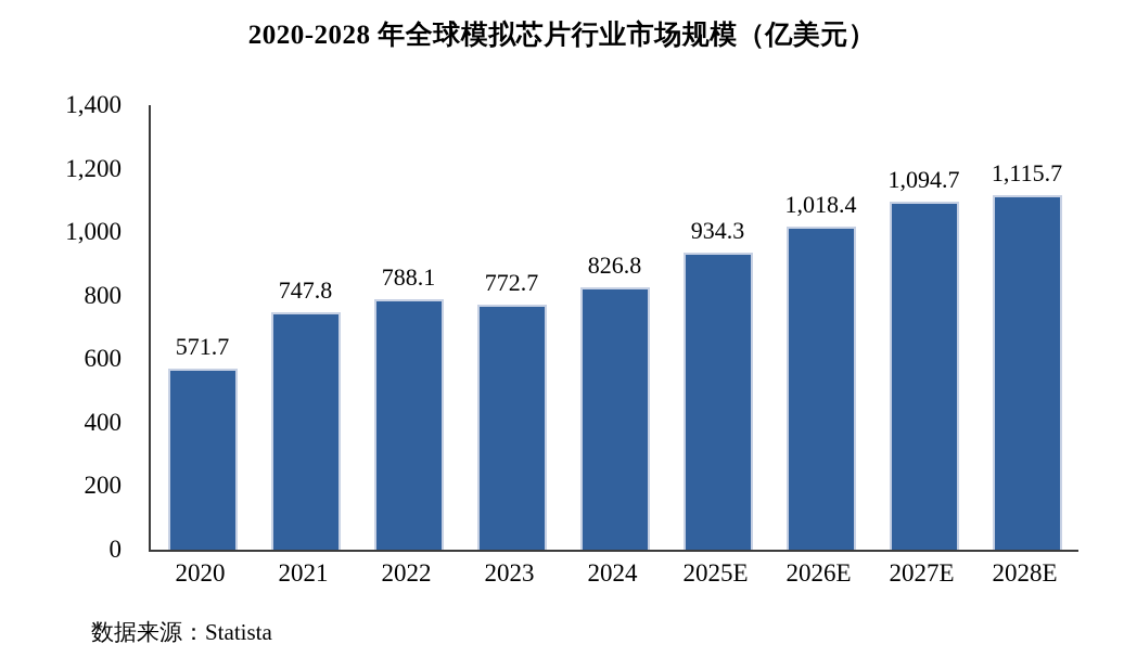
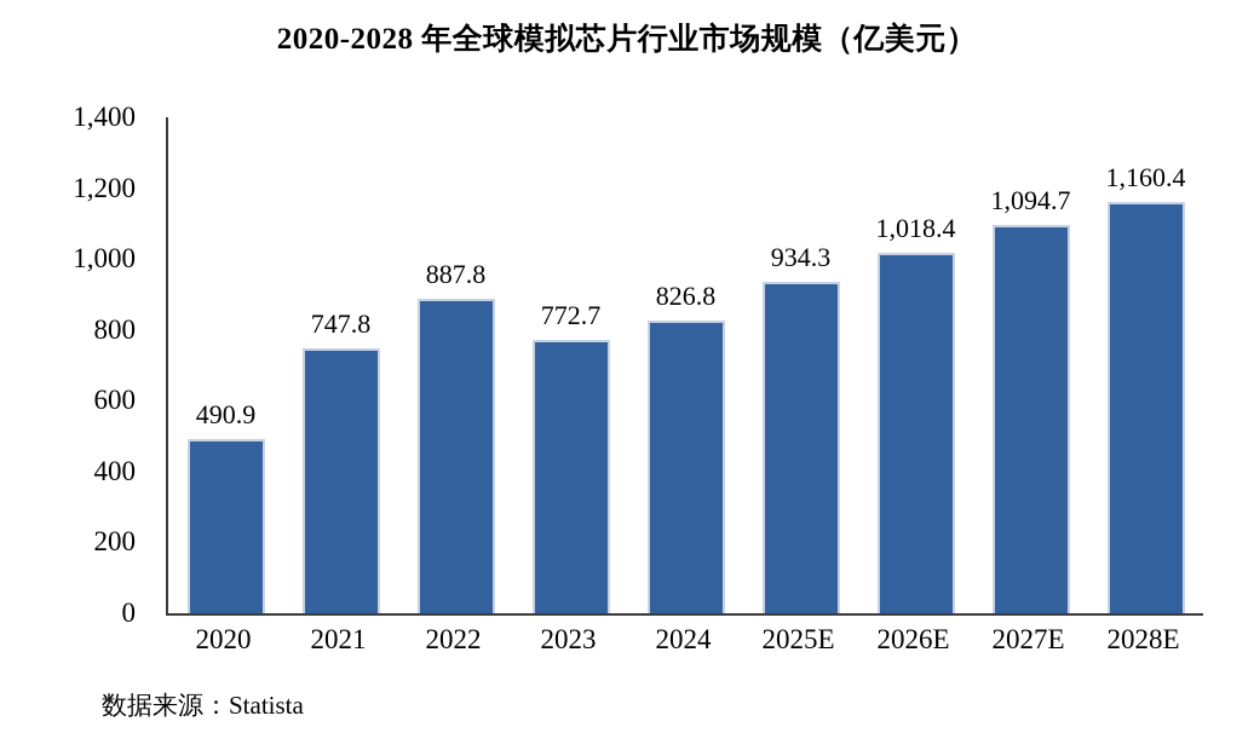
2020: 571.7 -> 490.9
2022: 788.1 -> 887.8
2028E: 1,115.7 -> 1,160.4
